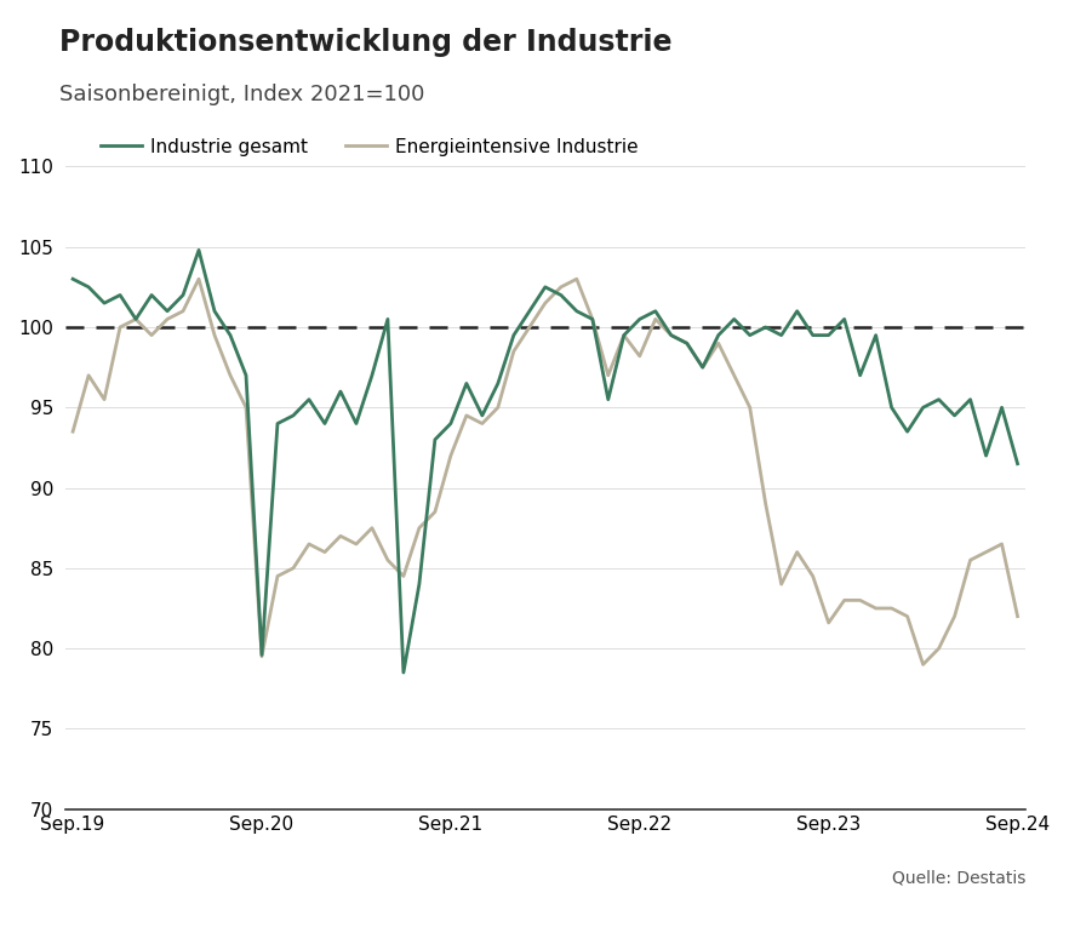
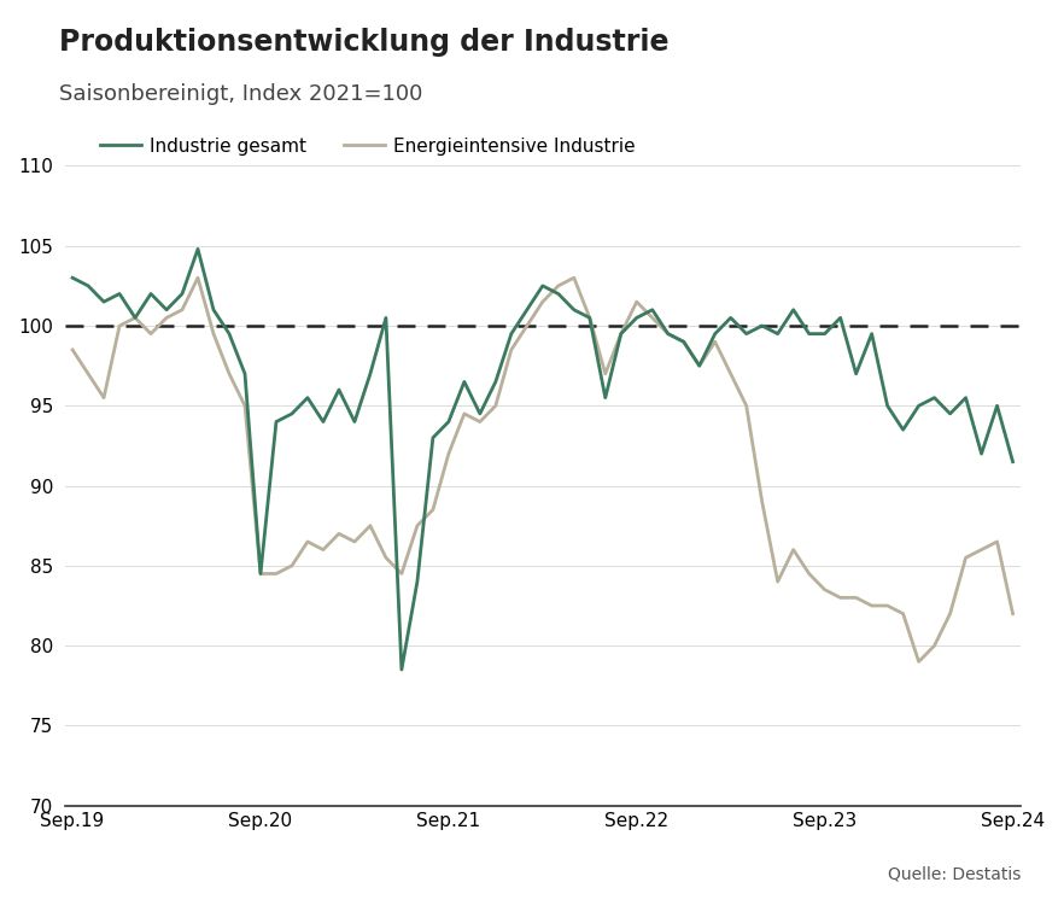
Energieintensive Industrie/Sep.19: 93.5 -> 98.5
Industrie gesamt/Sep.20: 79.6 -> 84.5
Energieintensive Industrie/Sep.20: 79.5 -> 84.5
Energieintensive Industrie/Sep.22: 98.2 -> 101.5
Energieintensive Industrie/Sep.23: 81.6 -> 83.5
